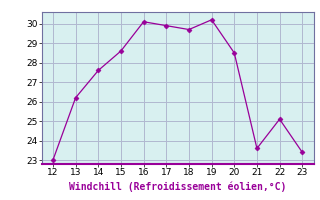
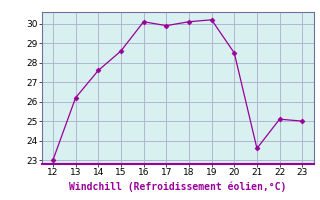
18: 29.7 -> 30.1
23: 23.4 -> 25.0
